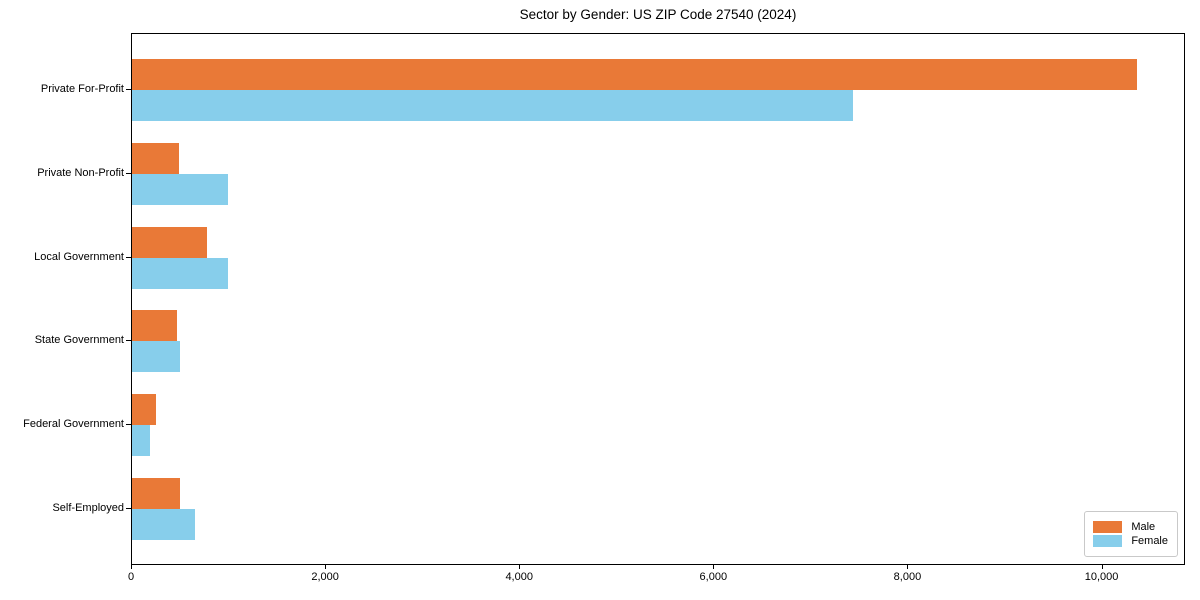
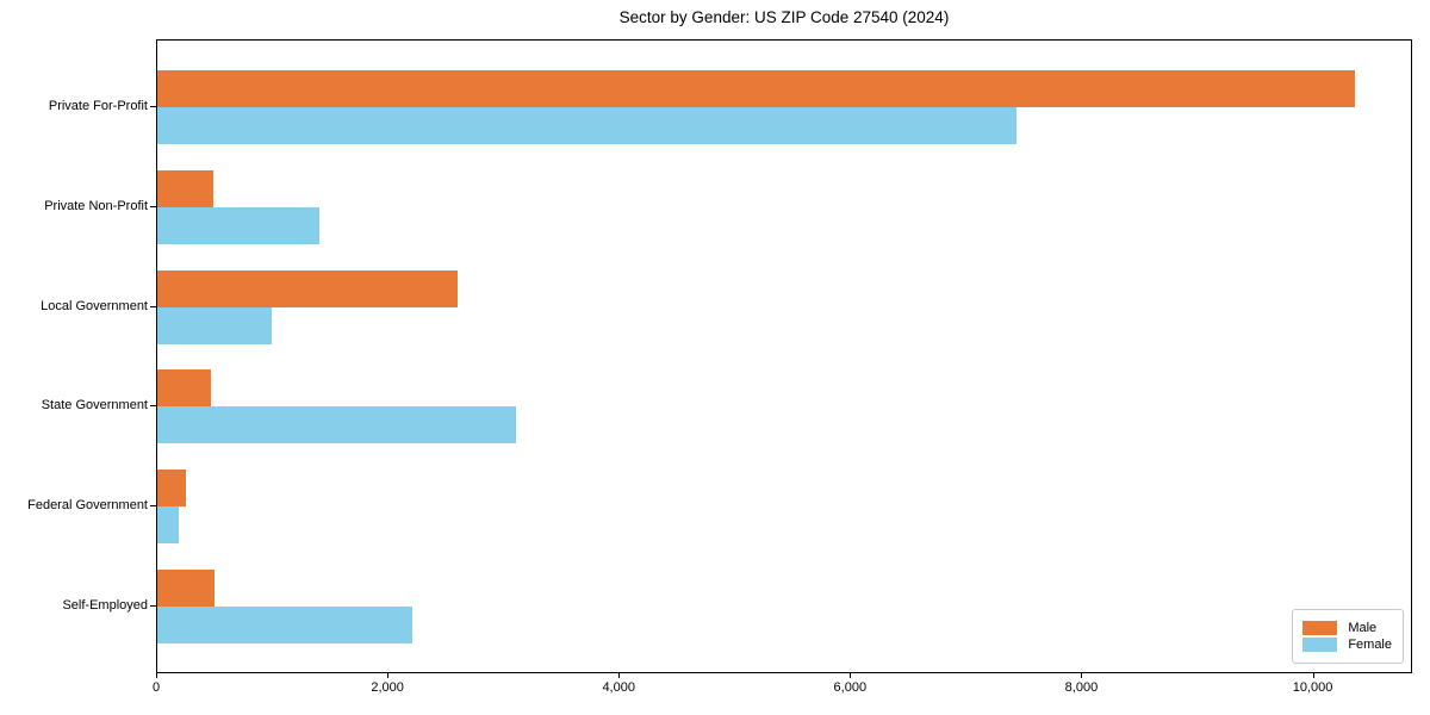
Female/Private Non-Profit: 1000 -> 1400
Male/Local Government: 800 -> 2600
Female/State Government: 500 -> 3100
Female/Self-Employed: 600 -> 2200
